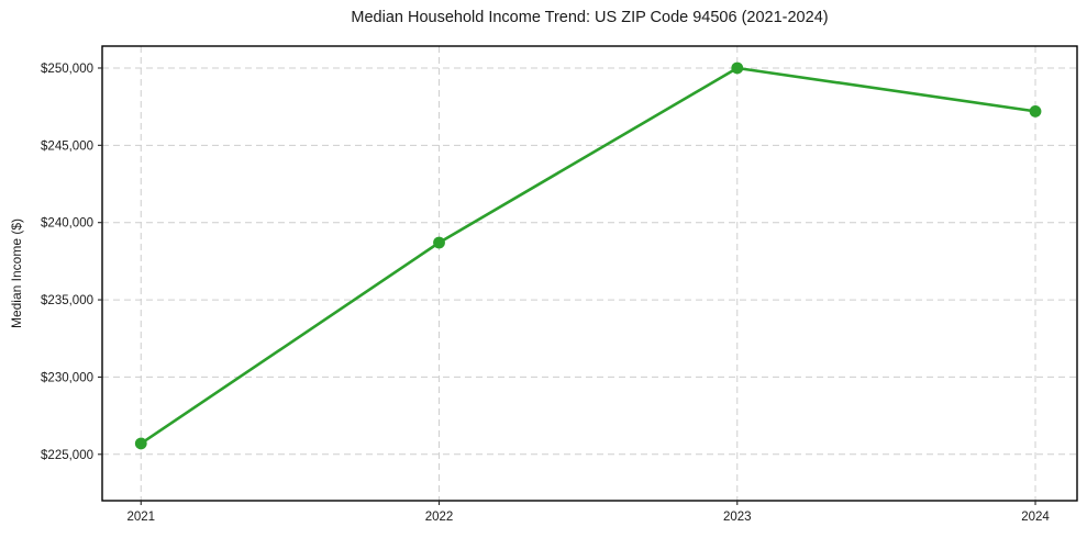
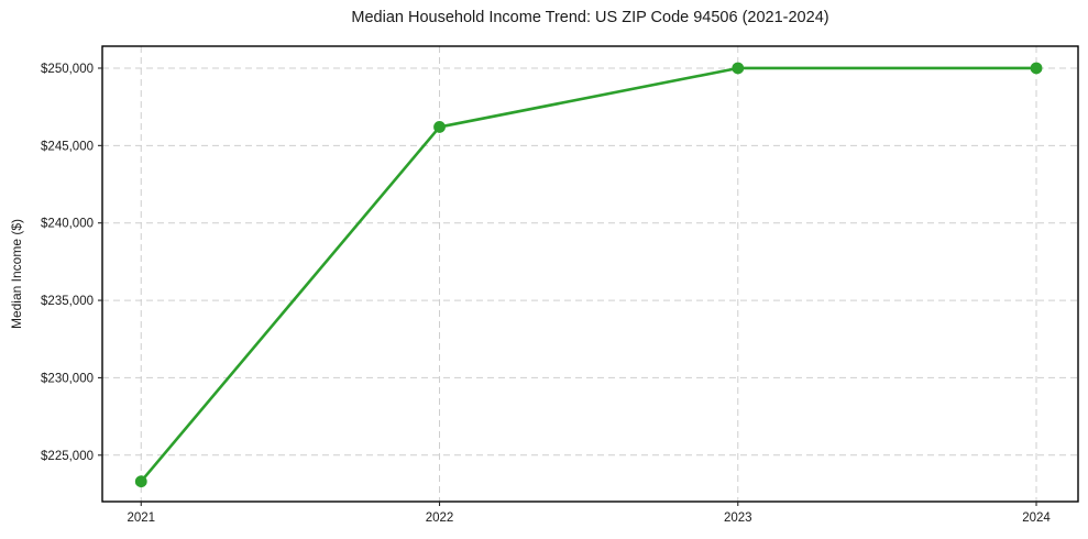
2021: $225700 -> $223300
2022: $238700 -> $246200
2024: $247200 -> $250000
